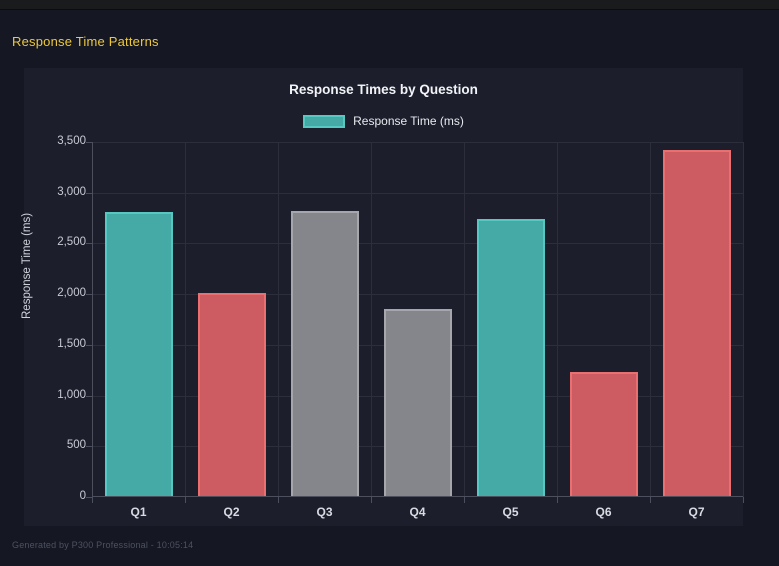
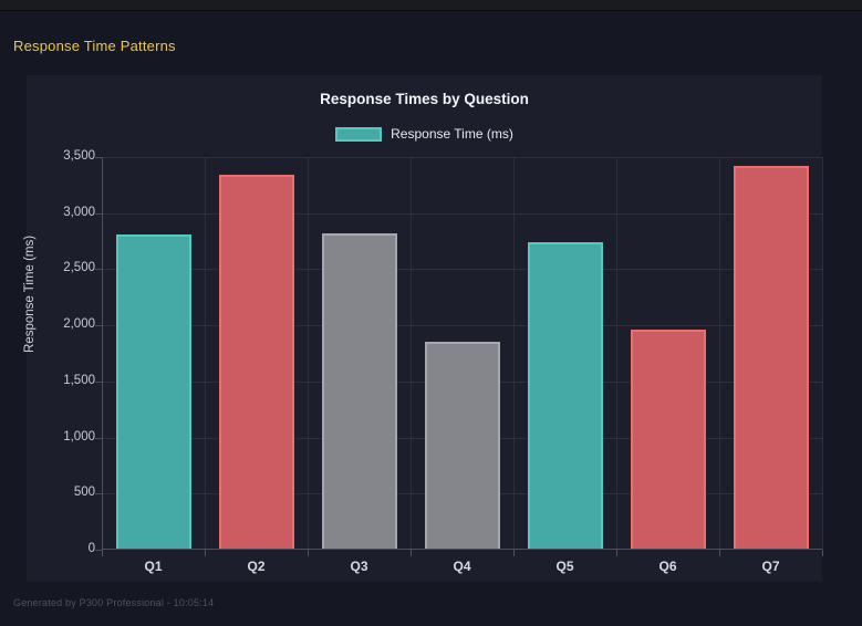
Q2: 2000 -> 3330
Q6: 1220 -> 1950
